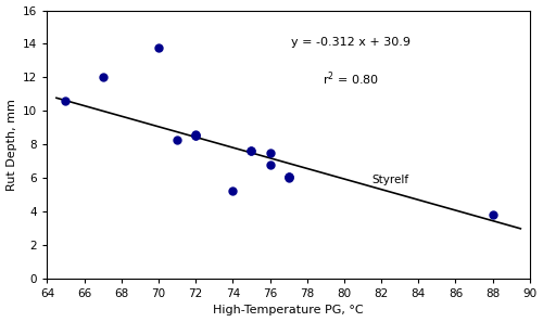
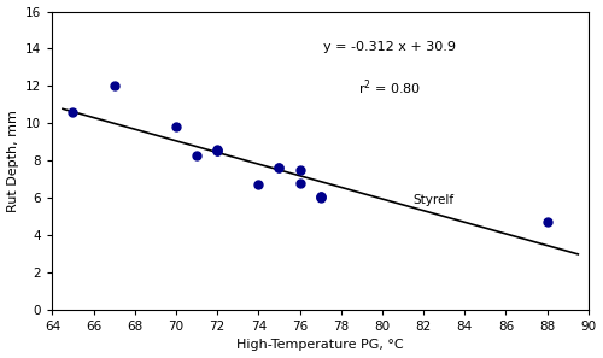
70: 13.8 -> 9.8
74: 5.2 -> 6.7
88: 3.8 -> 4.7
